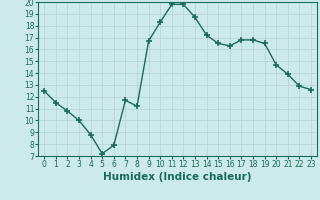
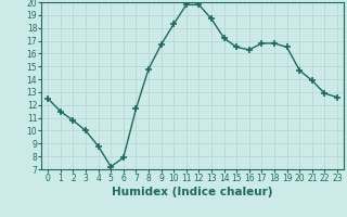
8: 11.2 -> 14.8
